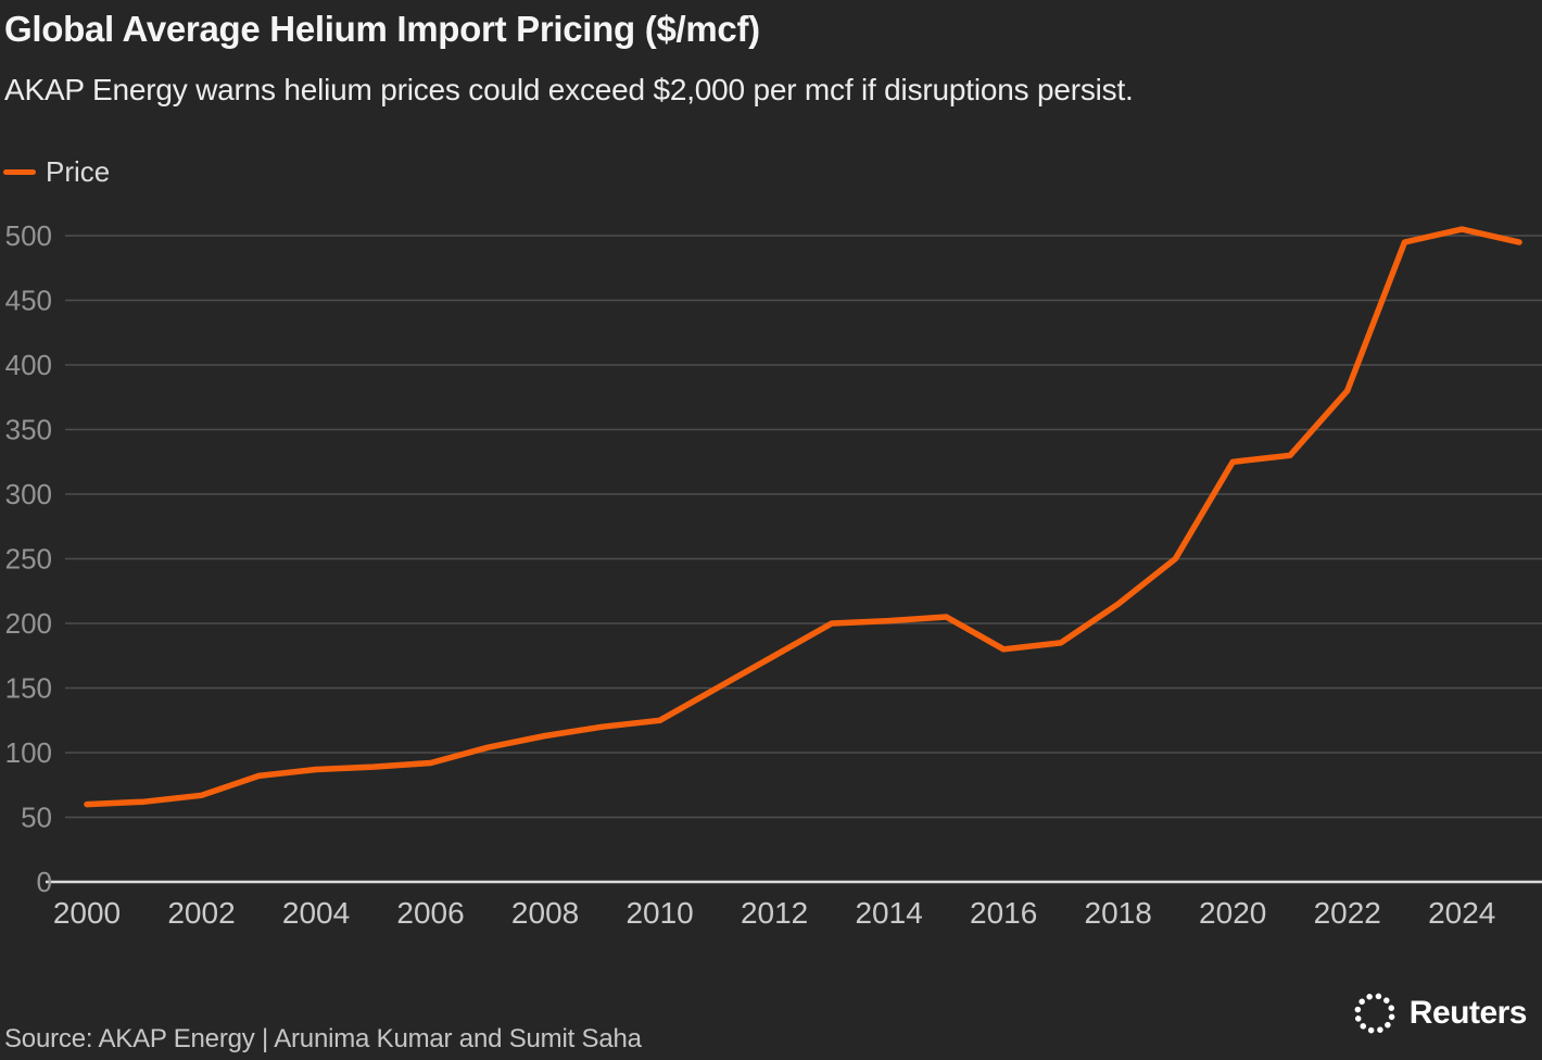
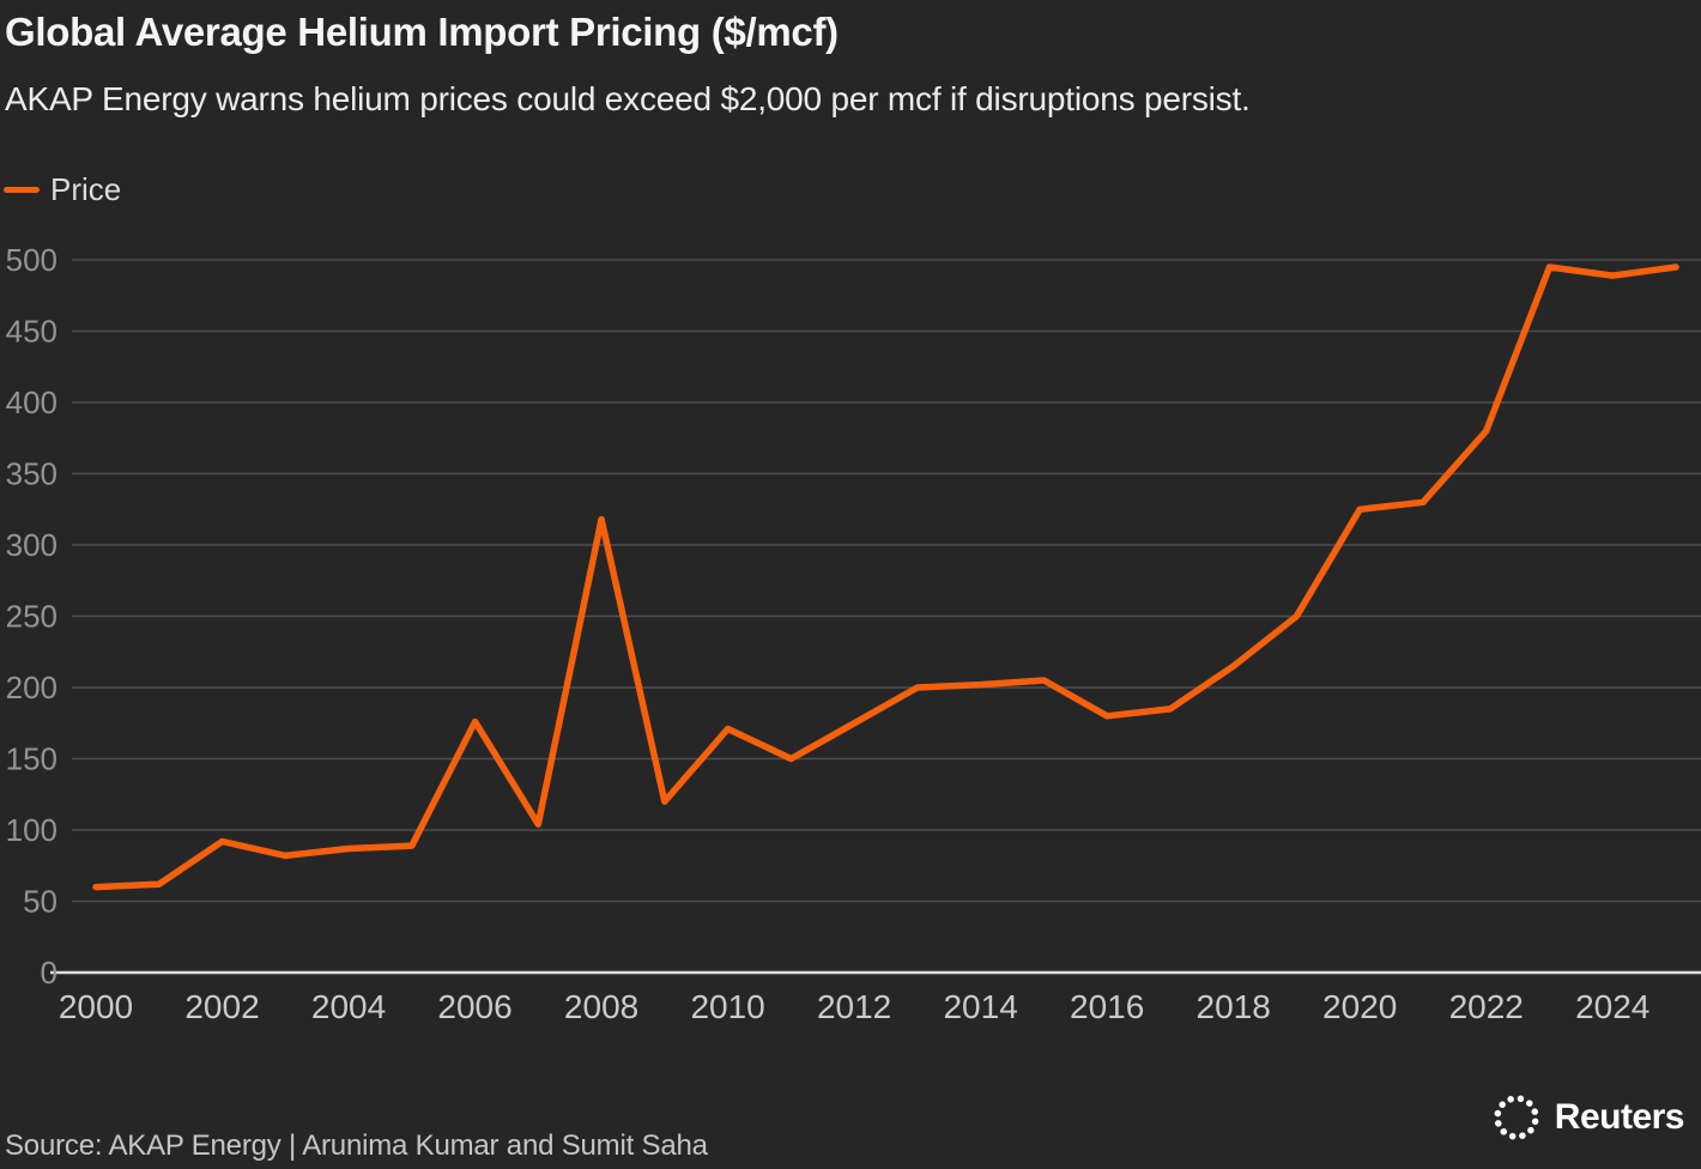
2002: 67 -> 92
2006: 92 -> 176
2008: 113 -> 318
2010: 125 -> 171
2024: 505 -> 489
